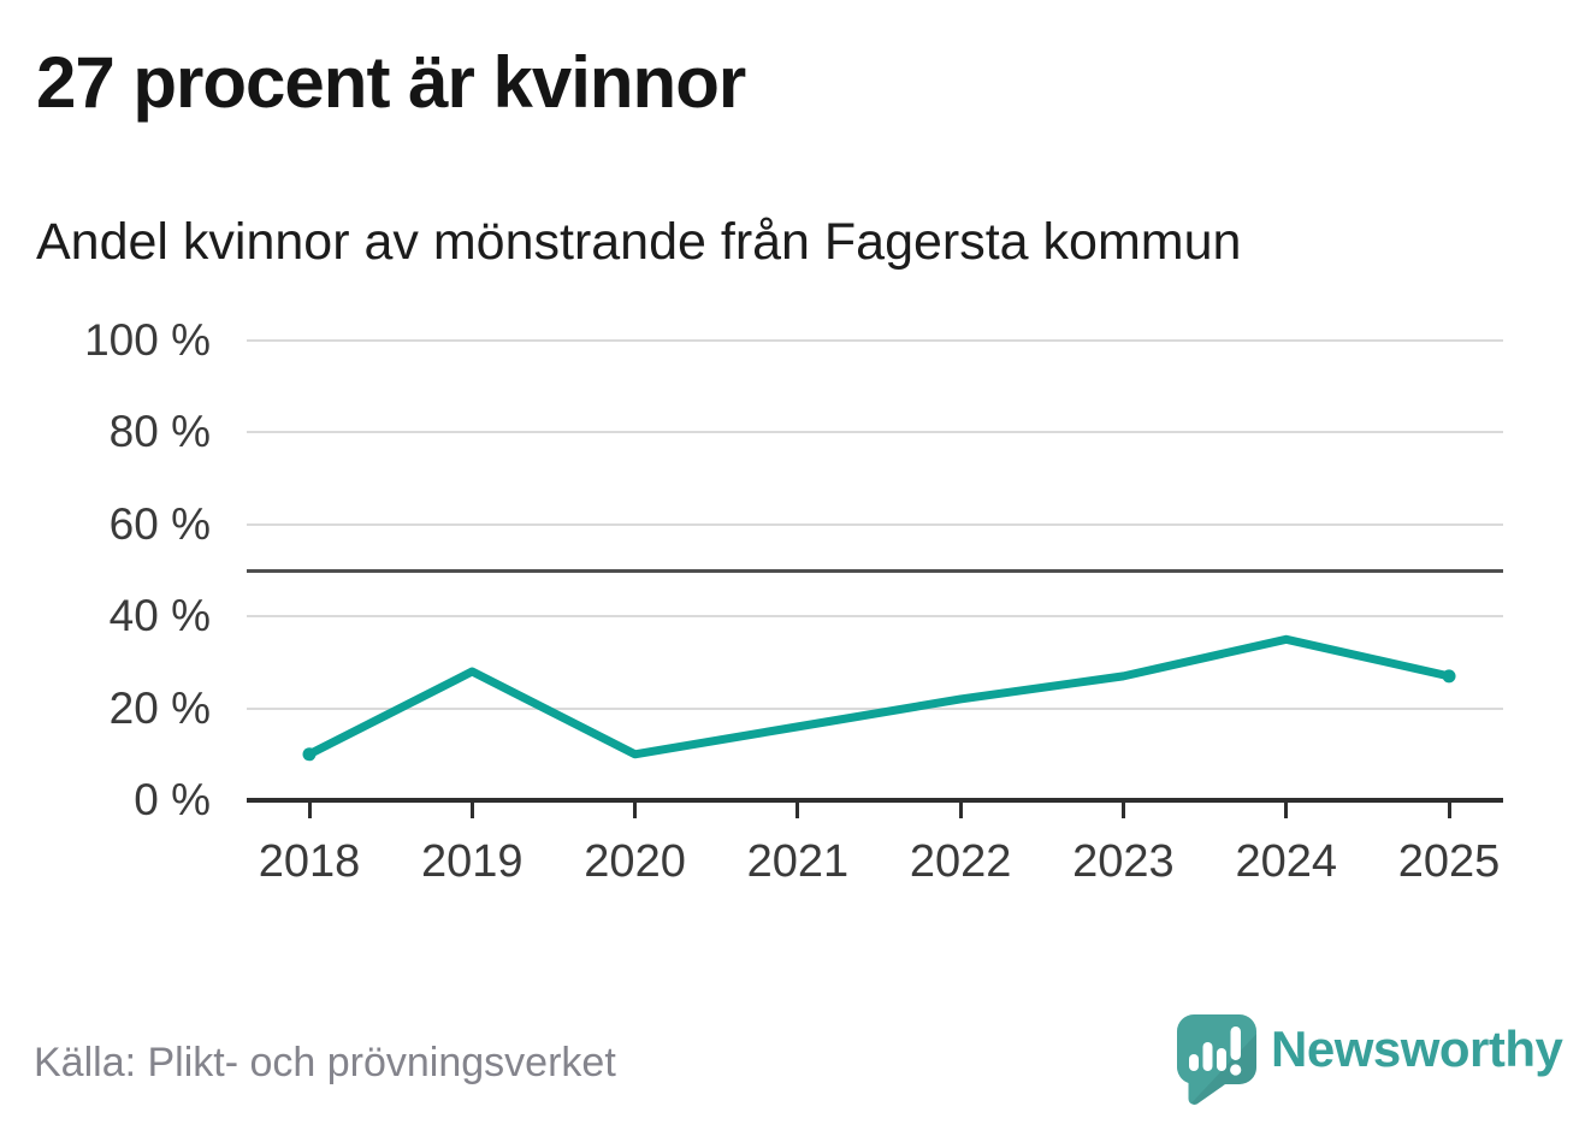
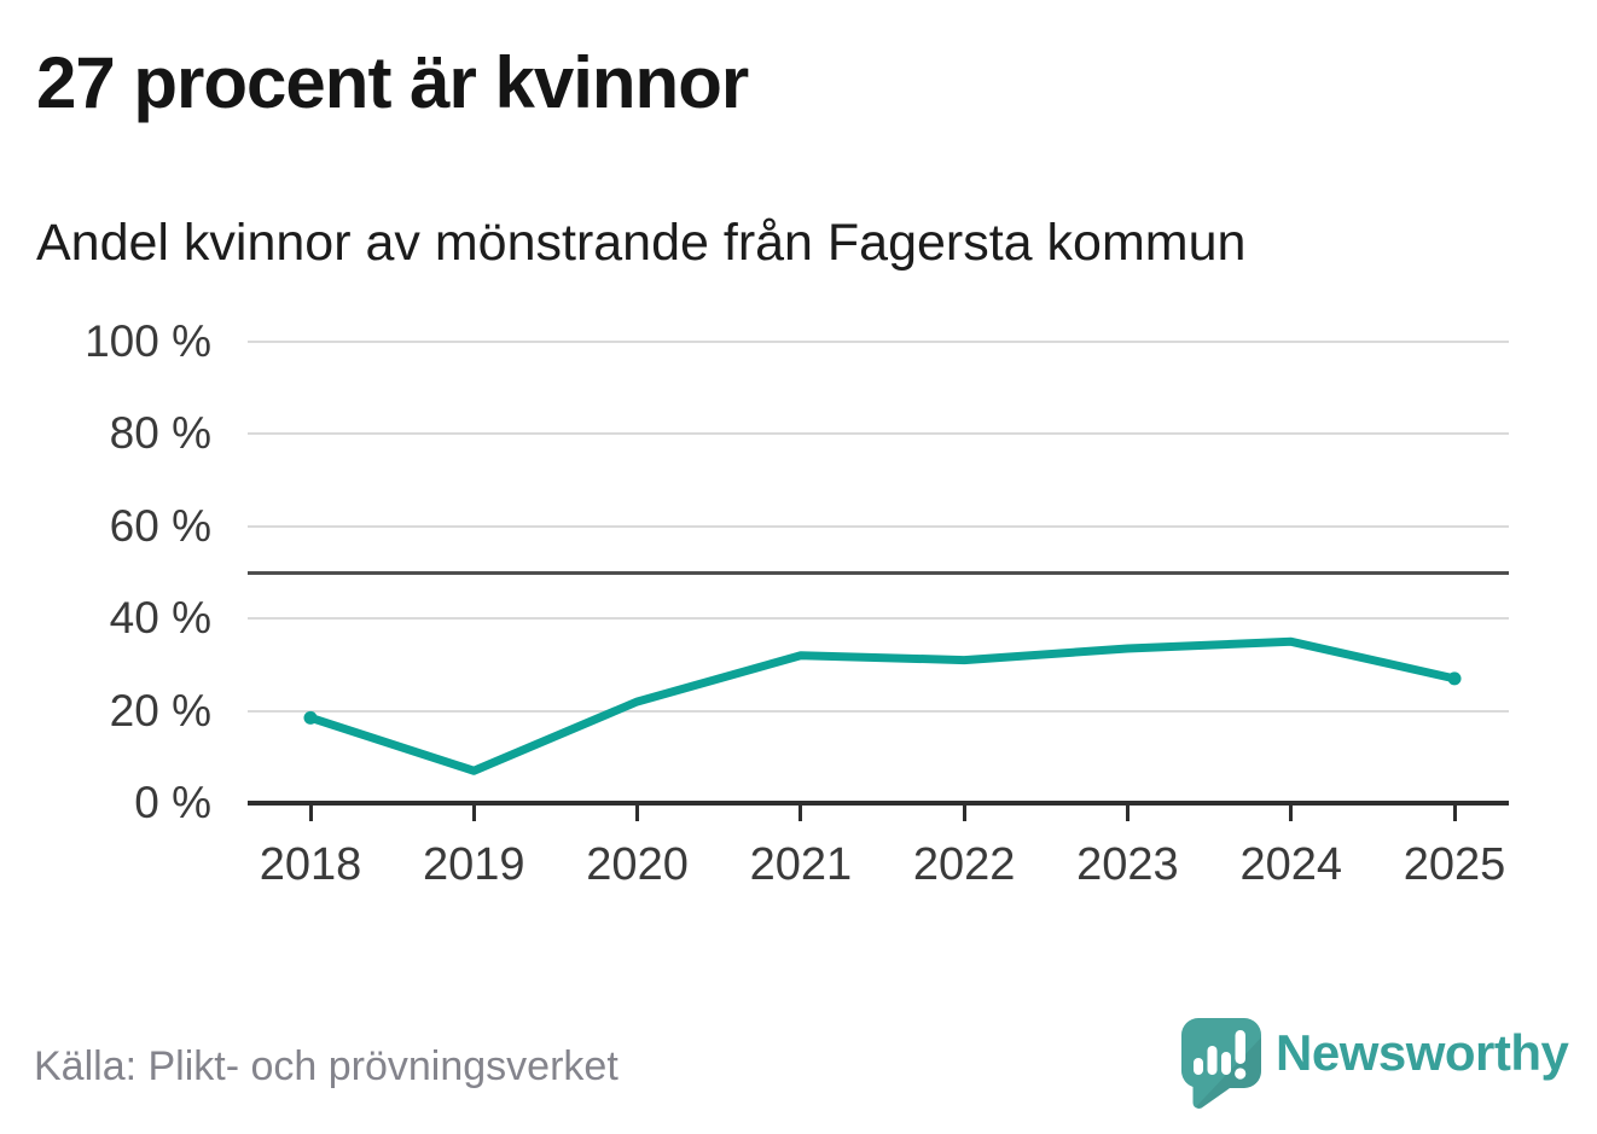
2018: 10% -> 18%
2019: 28% -> 7%
2020: 10% -> 22%
2021: 16% -> 32%
2022: 22% -> 31%
2023: 27% -> 34%
